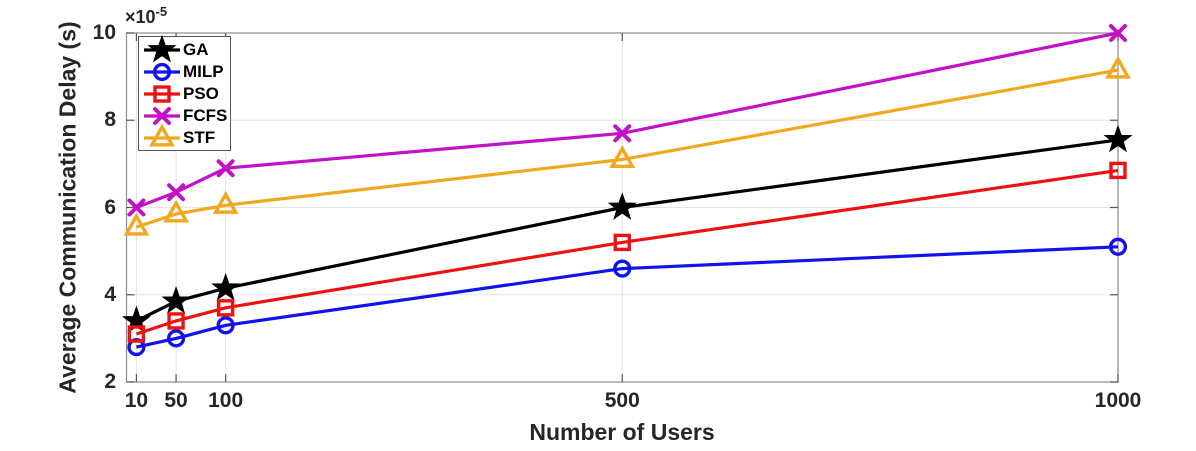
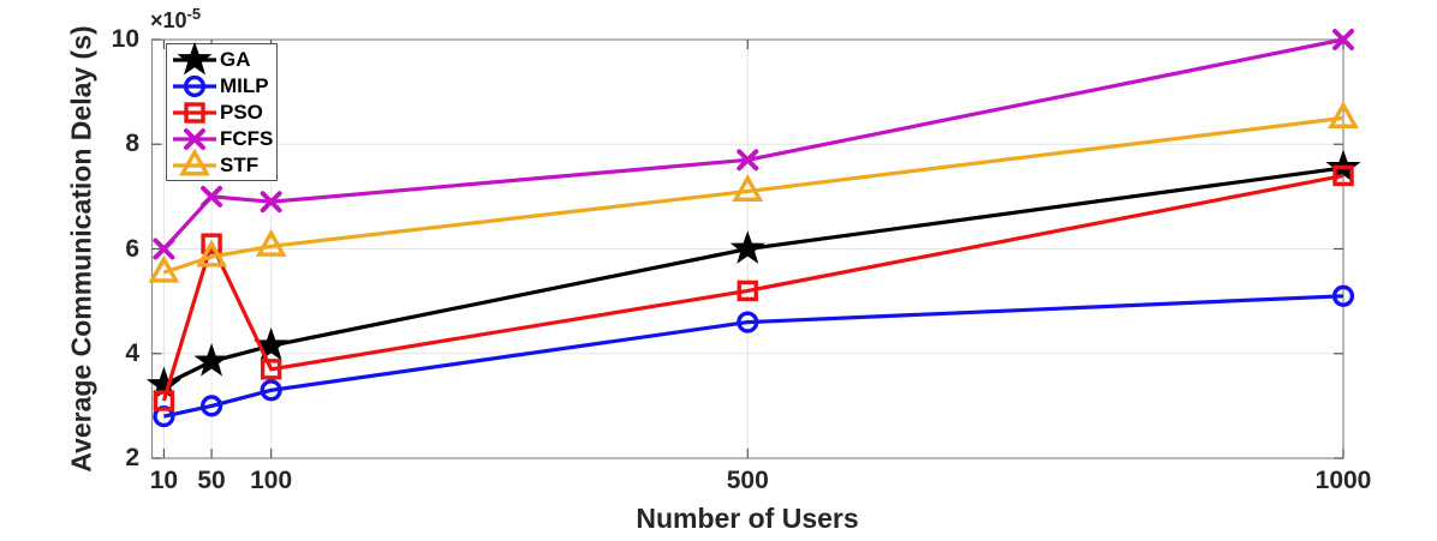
PSO/50: 3.4 -> 6.1
FCFS/50: 6.3 -> 7.0
PSO/1000: 6.8 -> 7.4
STF/1000: 9.2 -> 8.5
